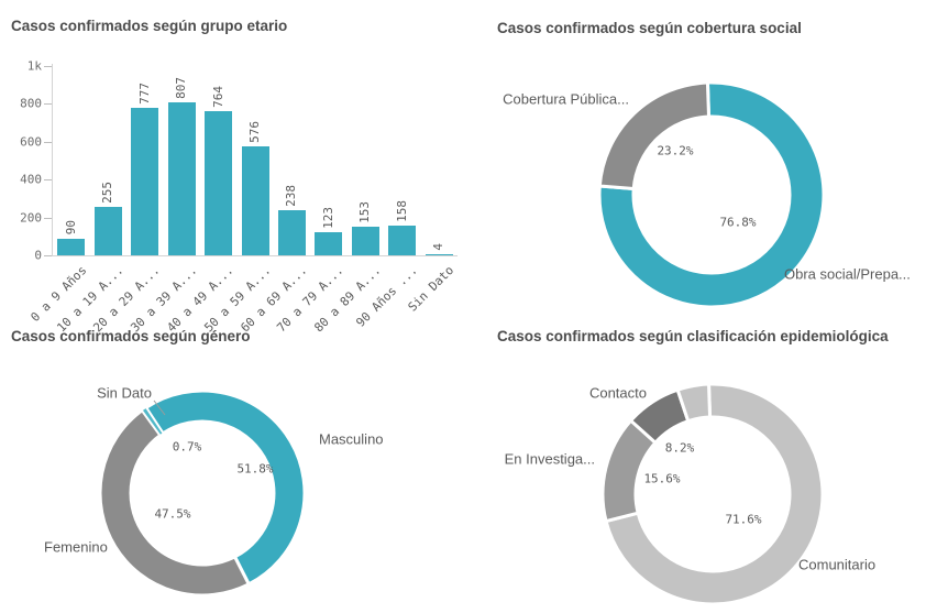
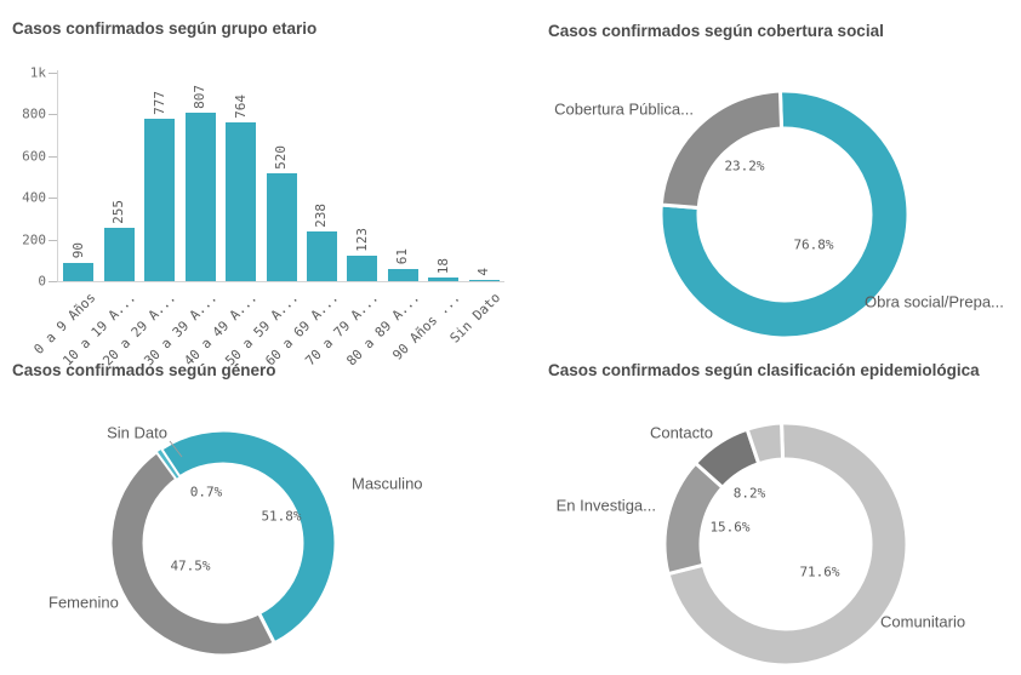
Casos confirmados según grupo etario/50 a 59 A...: 576 -> 520
Casos confirmados según grupo etario/80 a 89 A...: 153 -> 61
Casos confirmados según grupo etario/90 Años ...: 158 -> 18
